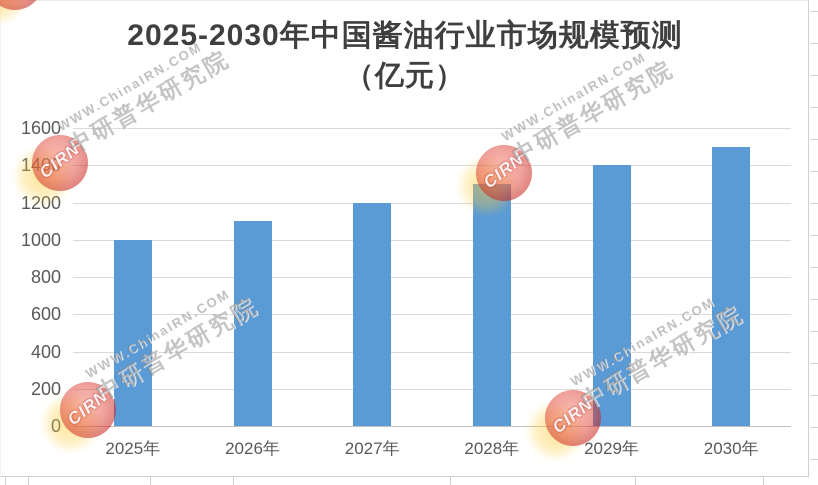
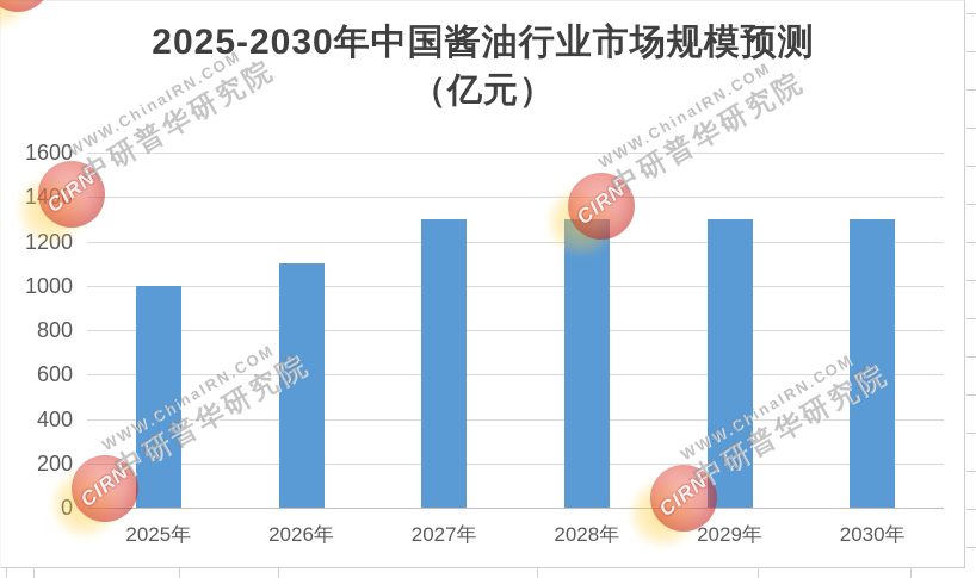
2027年: 1200 -> 1300
2029年: 1400 -> 1300
2030年: 1500 -> 1300
